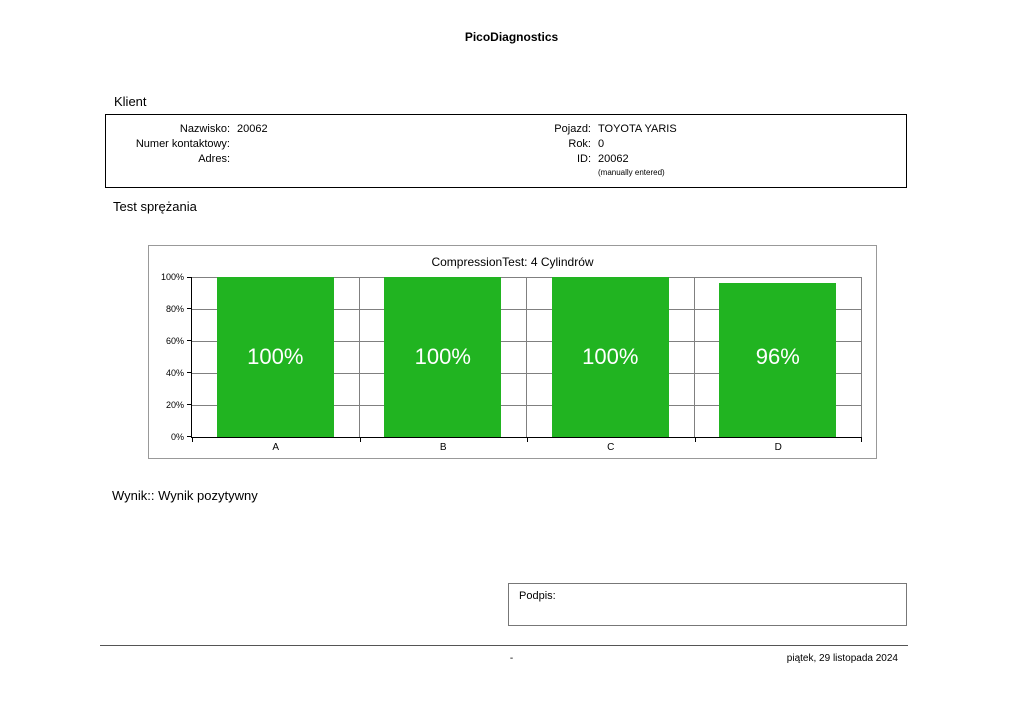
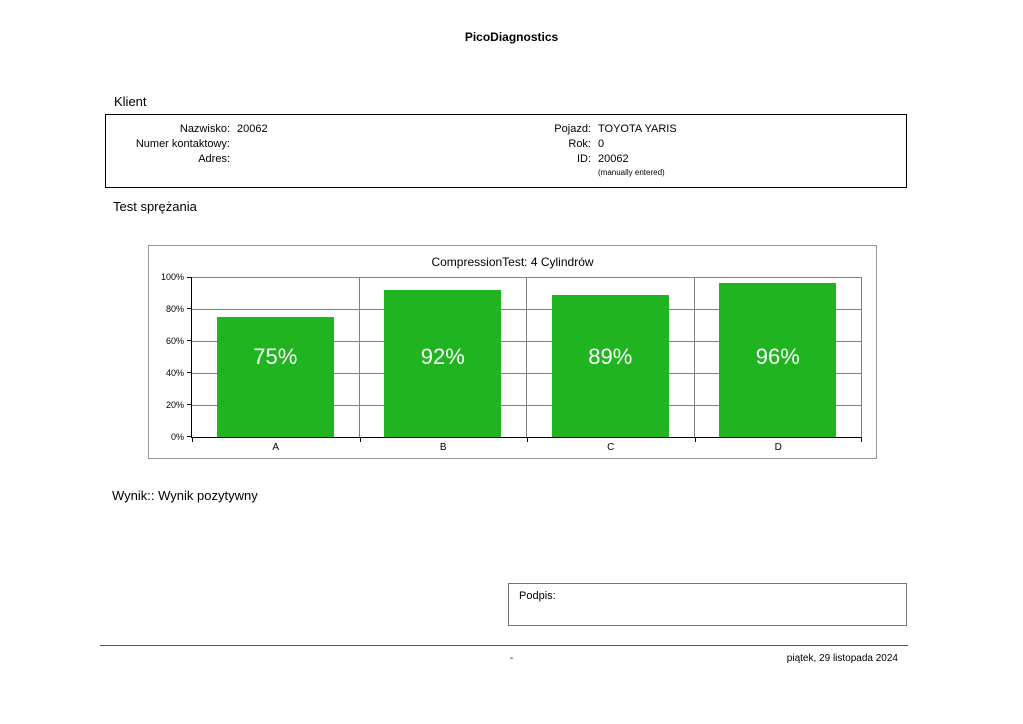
A: 100% -> 75%
B: 100% -> 92%
C: 100% -> 89%
